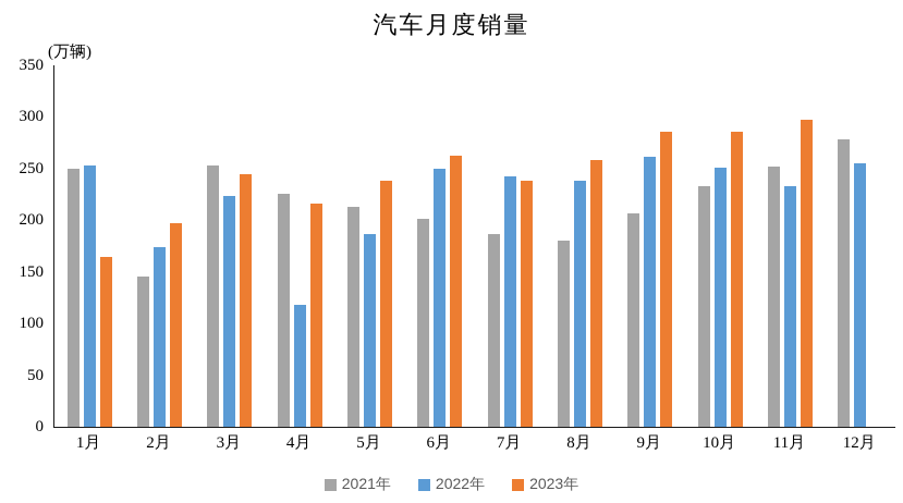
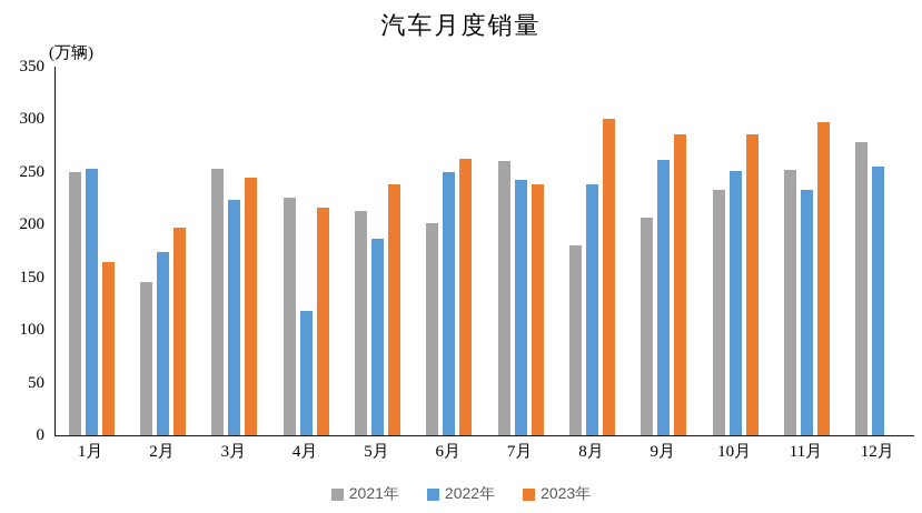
2021年/7月: 190 -> 260
2023年/8月: 260 -> 300
